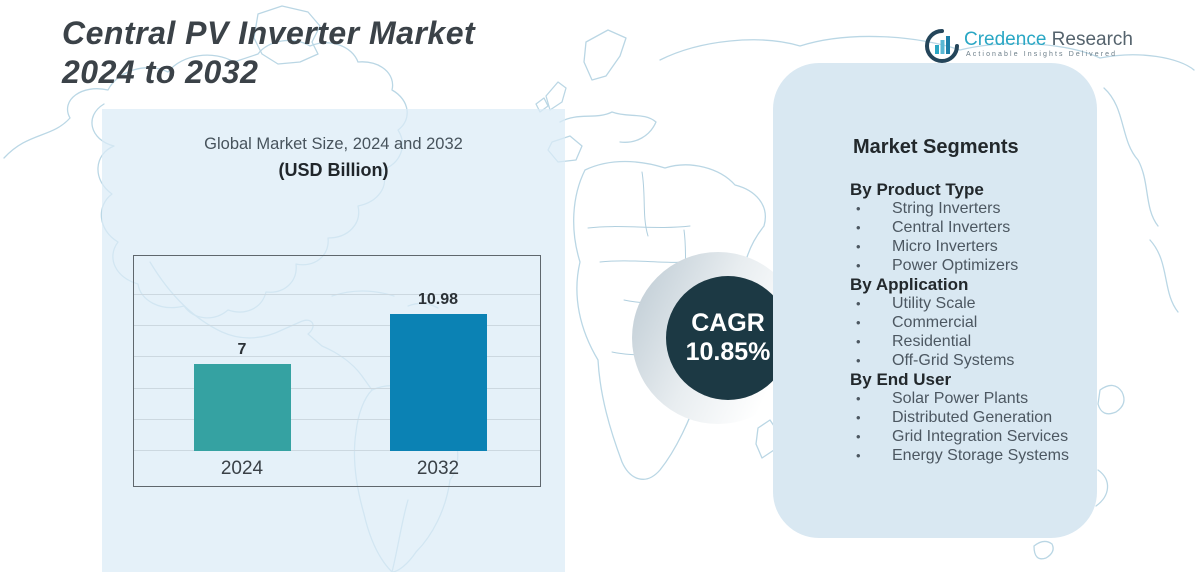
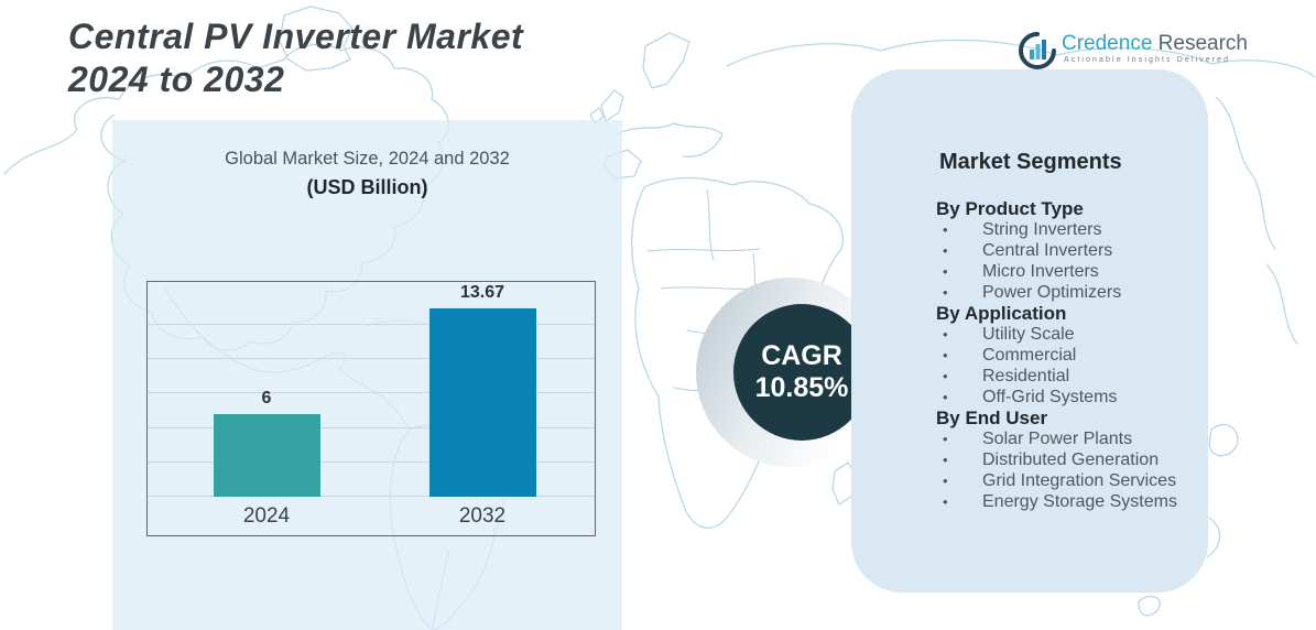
2024: 7 -> 6
2032: 10.98 -> 13.67
